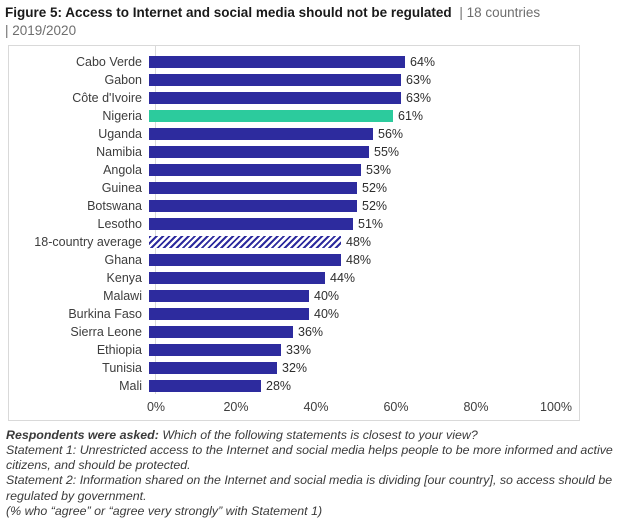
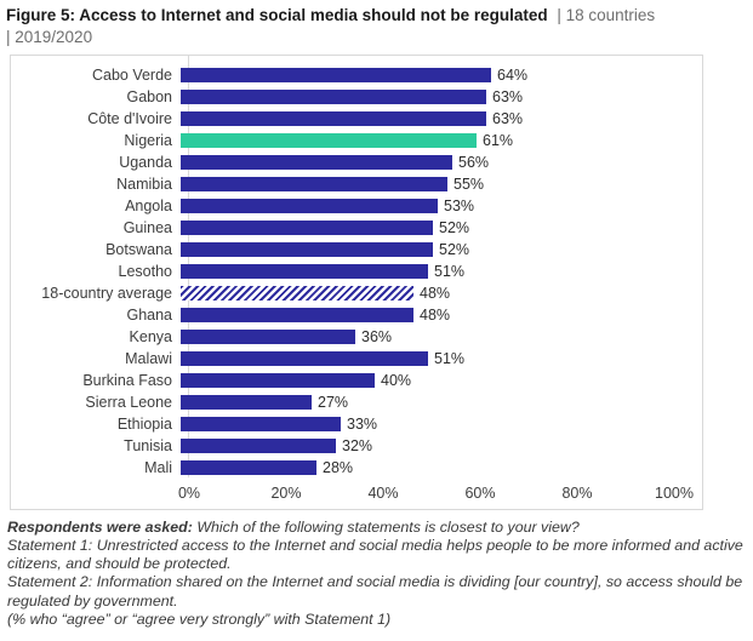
Kenya: 44% -> 36%
Malawi: 40% -> 51%
Sierra Leone: 36% -> 27%
